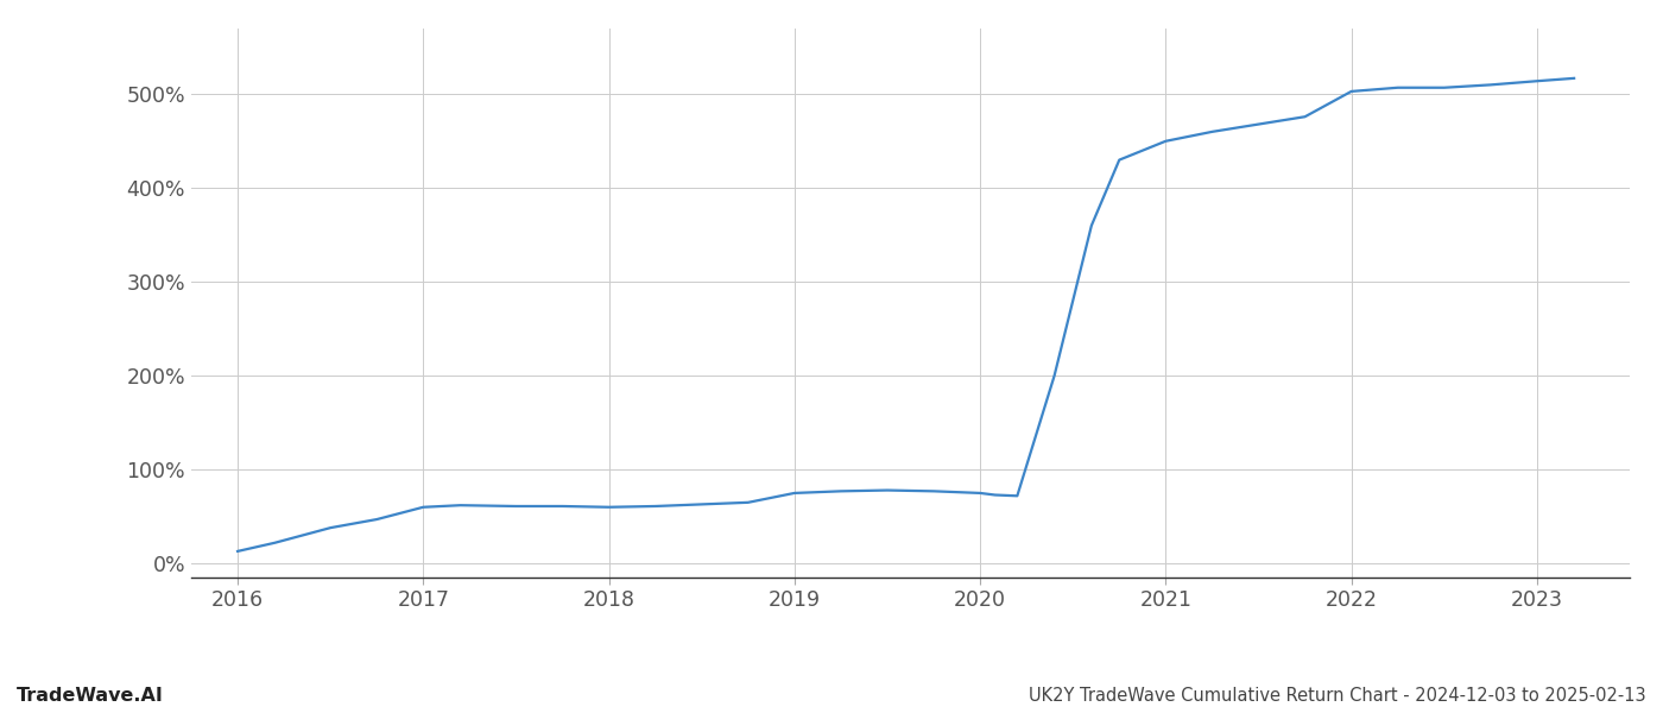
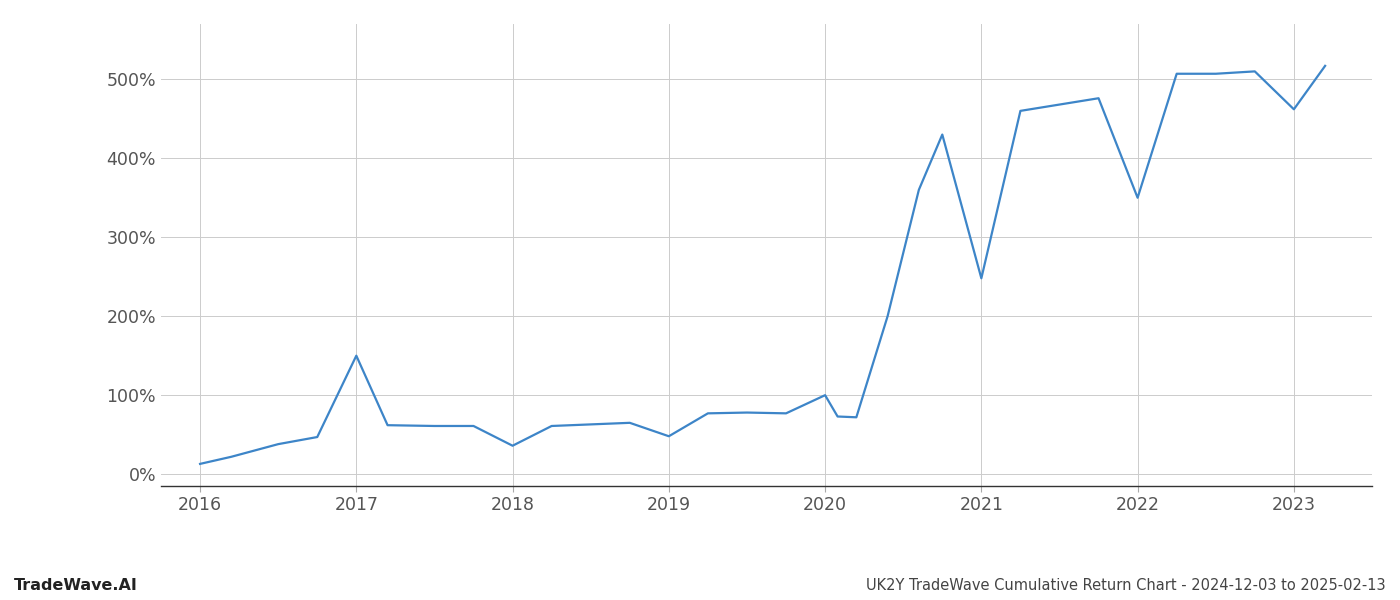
2017: 60% -> 150%
2018: 60% -> 36%
2019: 75% -> 48%
2020: 75% -> 100%
2021: 450% -> 248%
2022: 503% -> 350%
2023: 514% -> 462%
